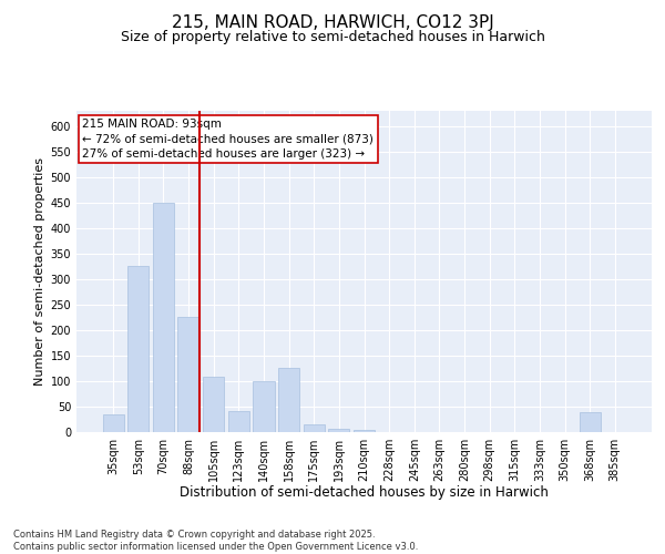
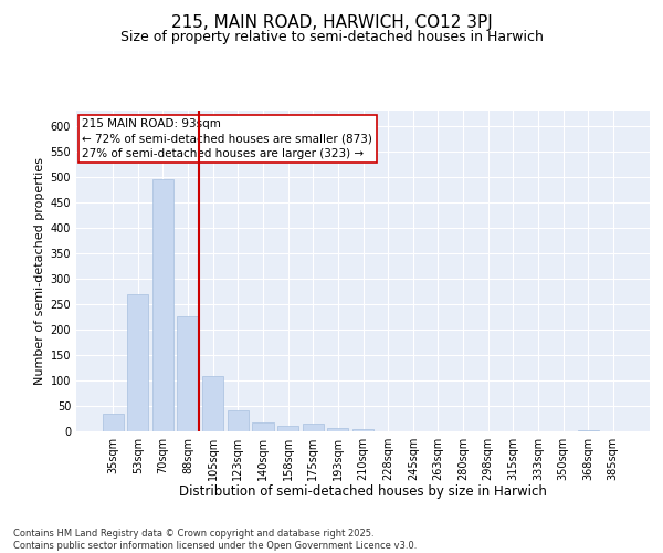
53sqm: 325 -> 270
70sqm: 450 -> 495
140sqm: 100 -> 17
158sqm: 125 -> 10
368sqm: 40 -> 2
